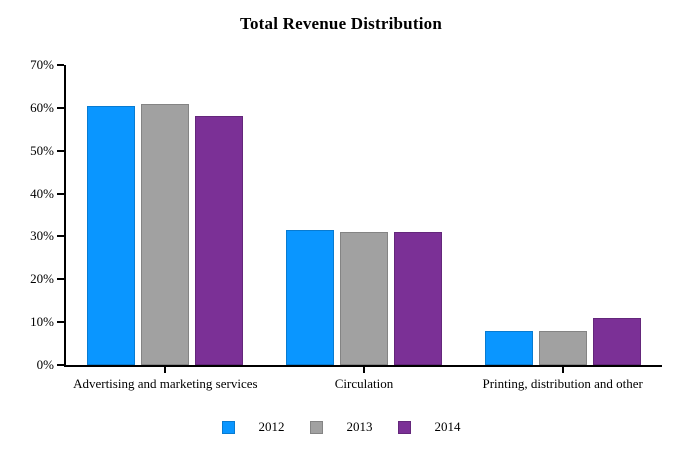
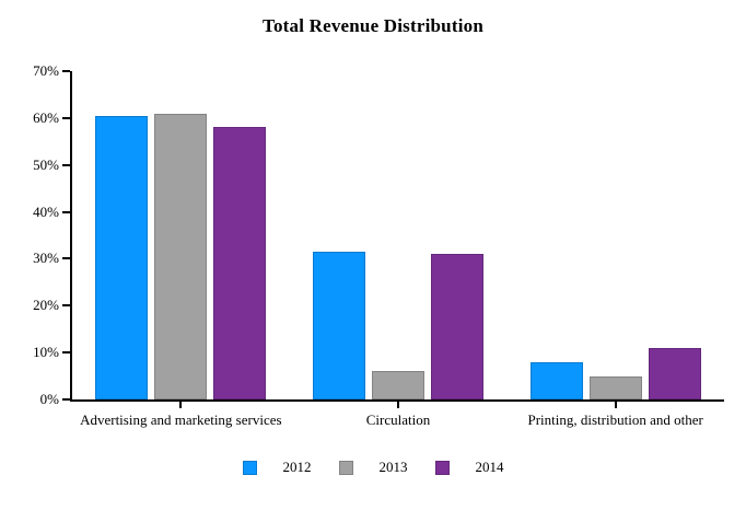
2013/Circulation: 31% -> 6%
2013/Printing, distribution and other: 8% -> 5%
